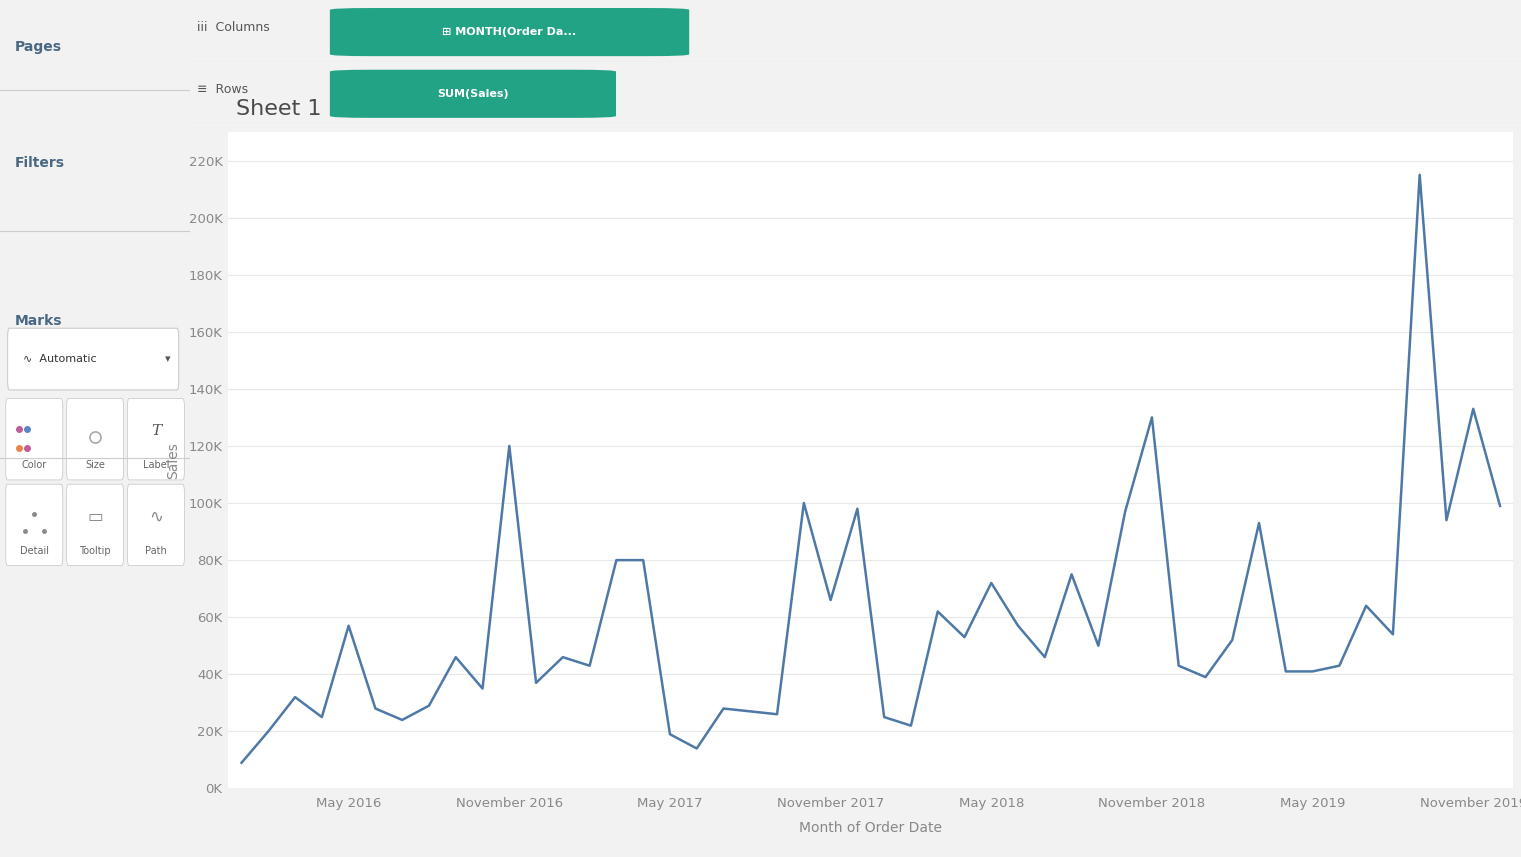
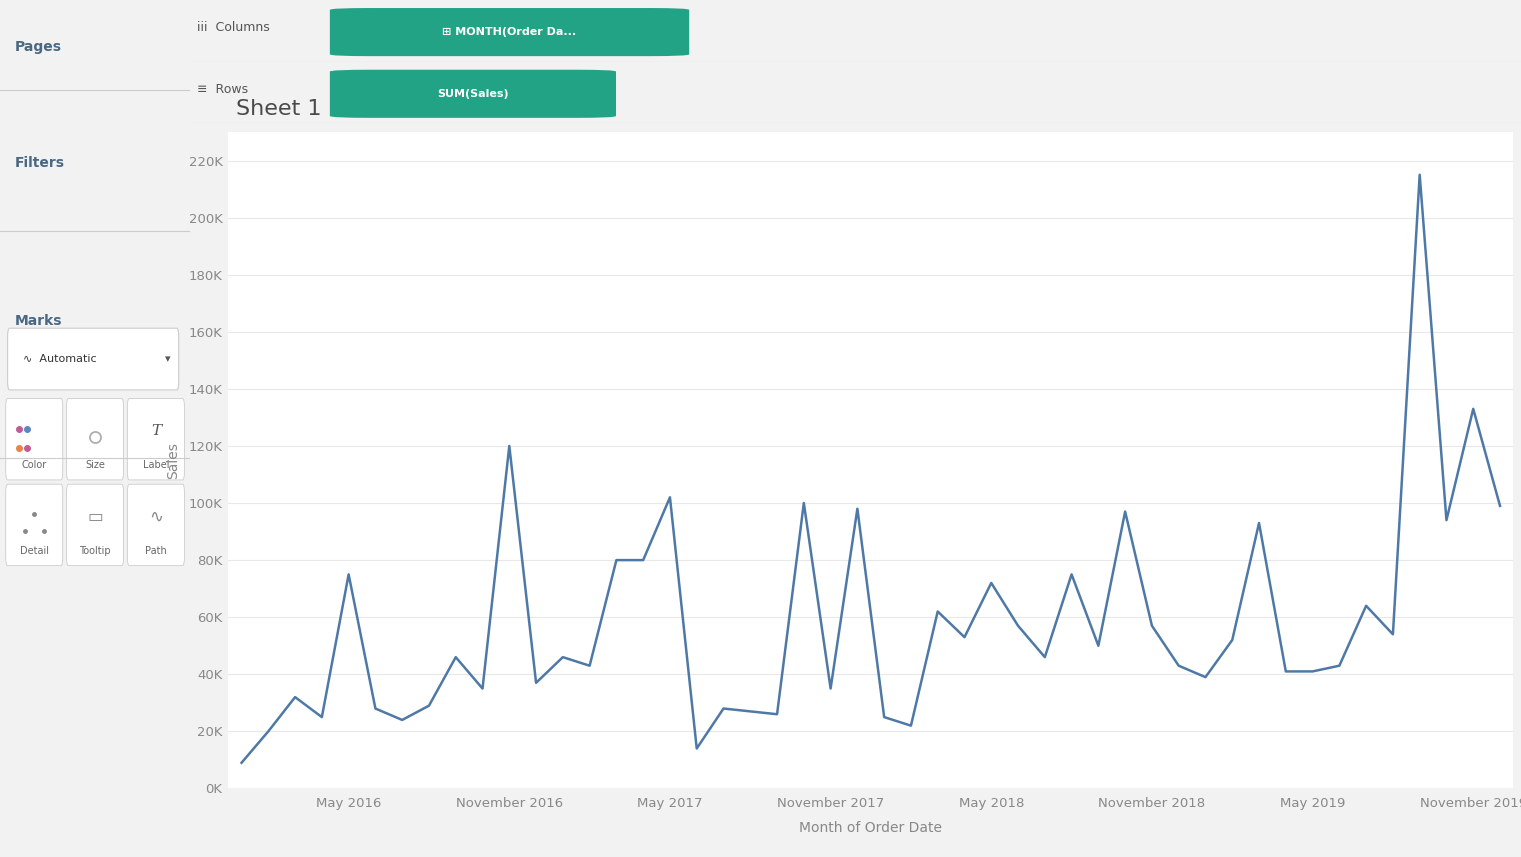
May 2016: 57K -> 75K
May 2017: 19K -> 102K
November 2017: 66K -> 35K
November 2018: 130K -> 57K
